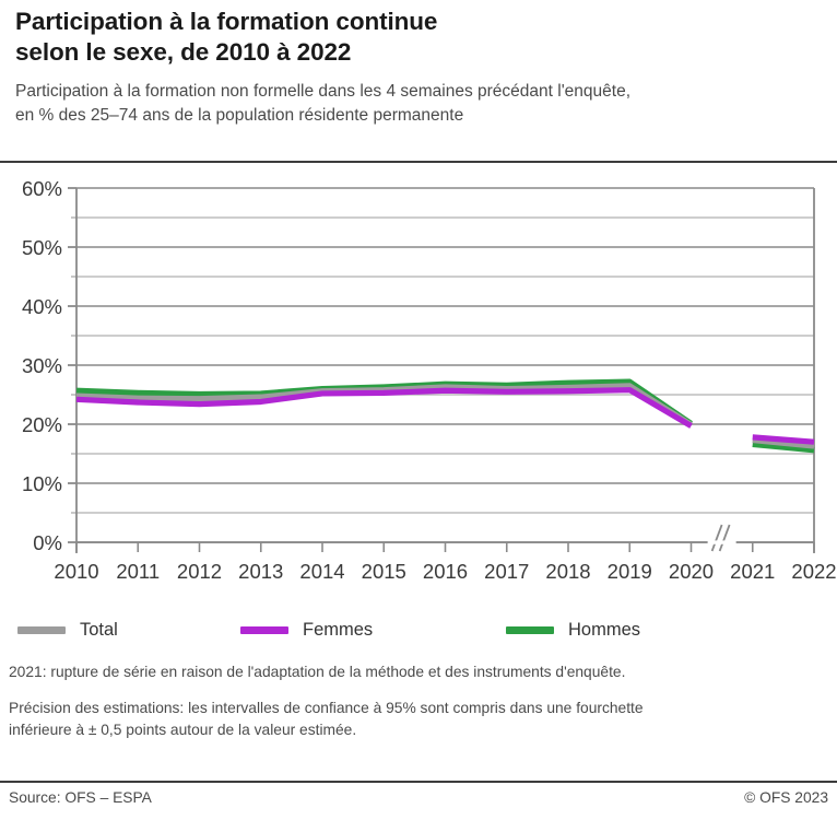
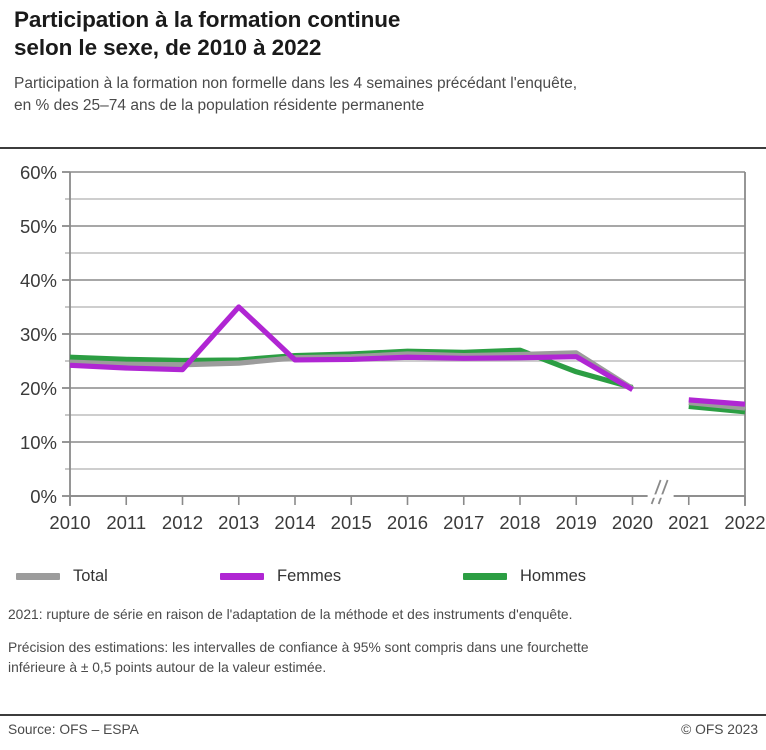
Femmes/2013: 24% -> 35%
Hommes/2019: 27% -> 23%
